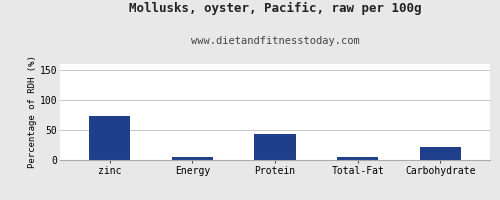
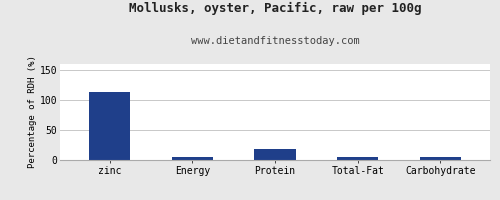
zinc: 74 -> 113
Protein: 44 -> 18
Carbohydrate: 22 -> 5
